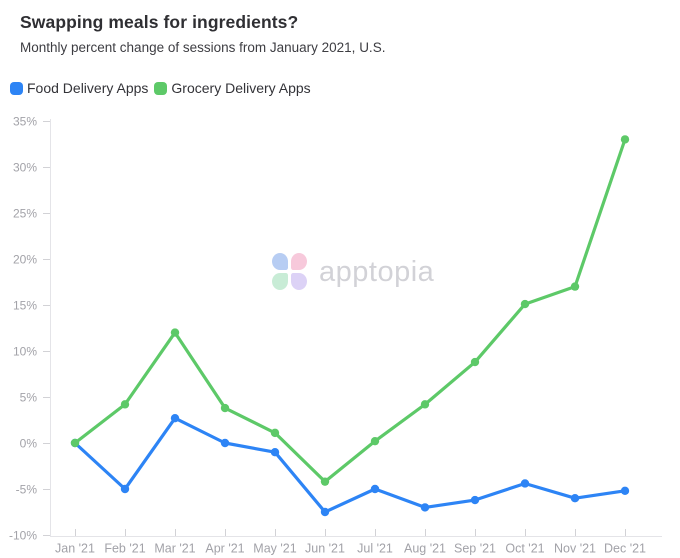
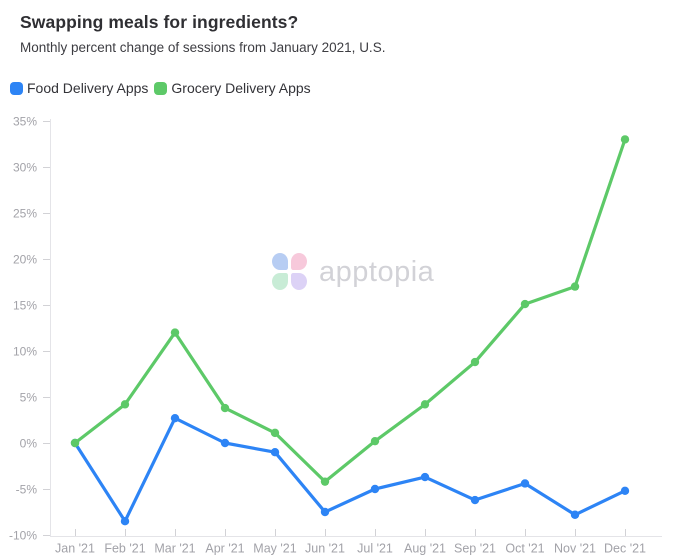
Food Delivery Apps/Feb '21: -5% -> -8%
Food Delivery Apps/Aug '21: -7% -> -4%
Food Delivery Apps/Nov '21: -6% -> -8%
